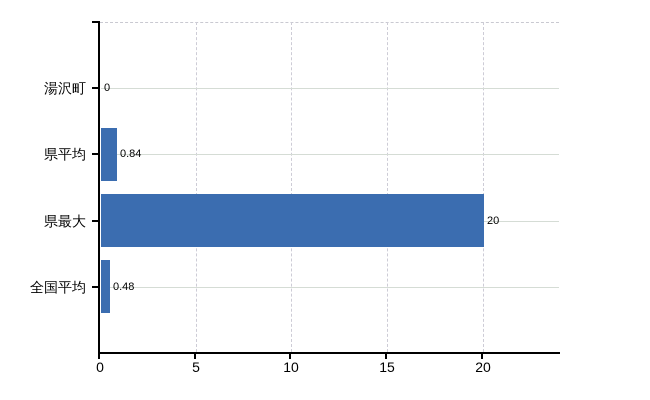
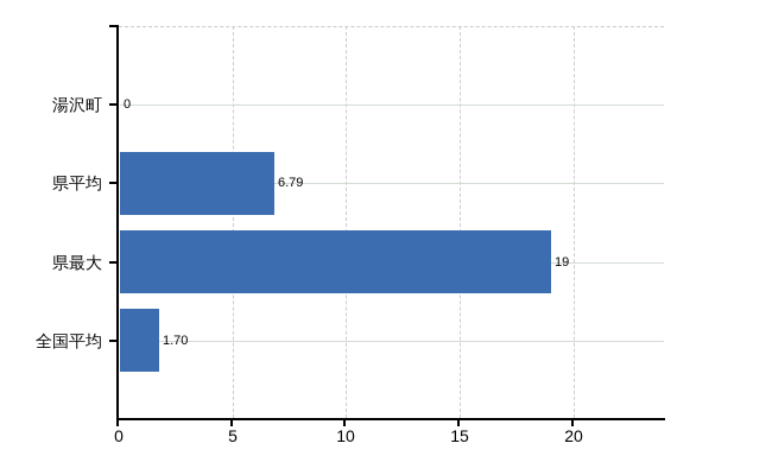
県平均: 0.84 -> 6.79
県最大: 20 -> 19
全国平均: 0.48 -> 1.70
